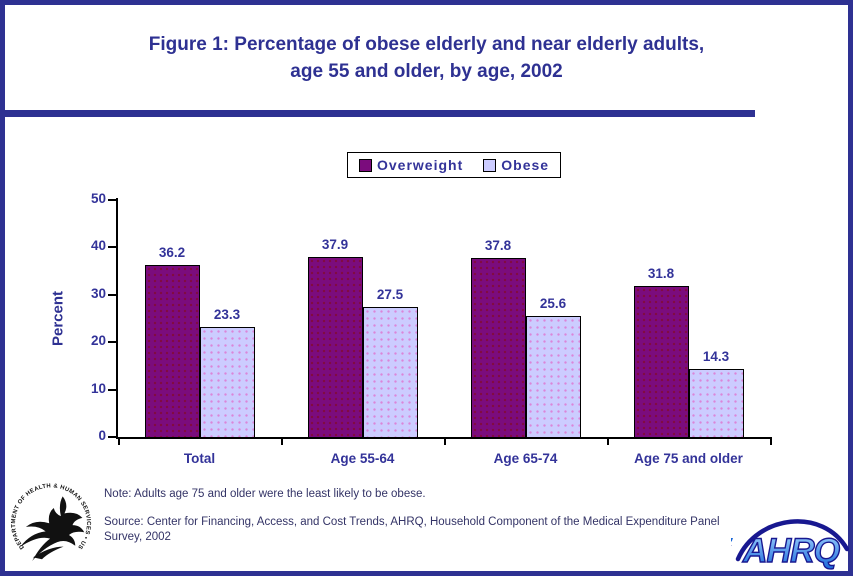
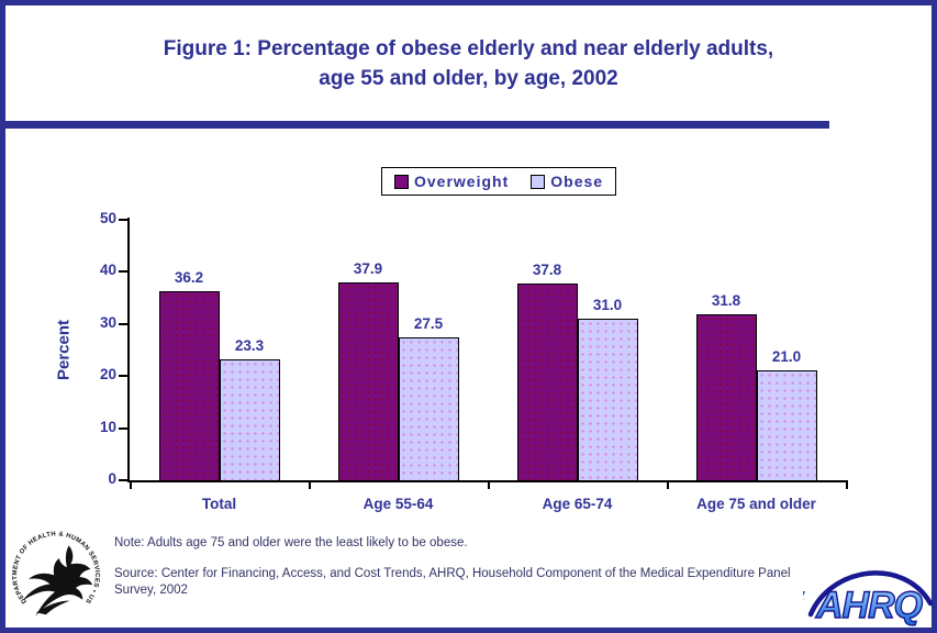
Obese/Age 65-74: 25.6 -> 31.0
Obese/Age 75 and older: 14.3 -> 21.0
